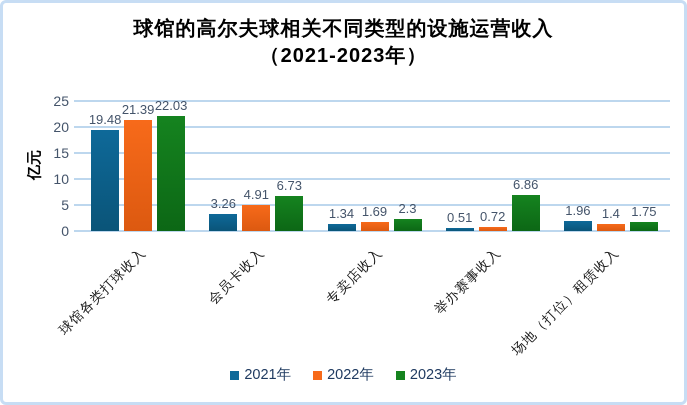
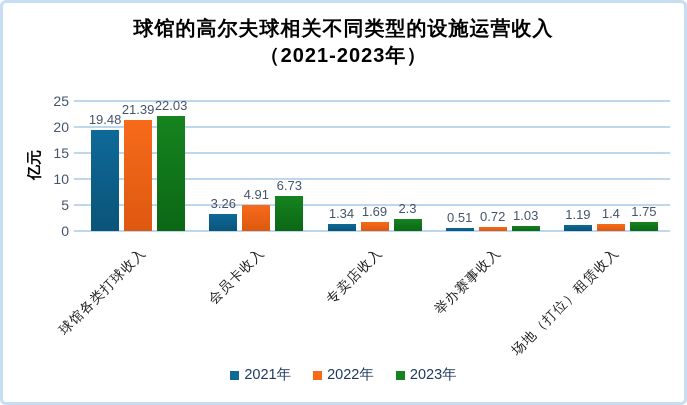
2023年/举办赛事收入: 6.86 -> 1.03
2021年/场地（打位）租赁收入: 1.96 -> 1.19
